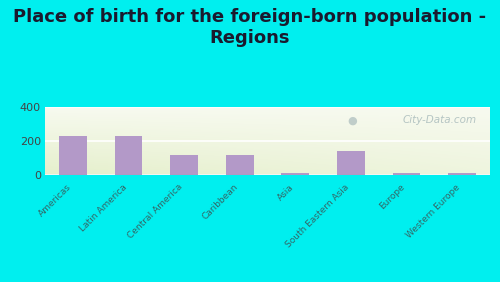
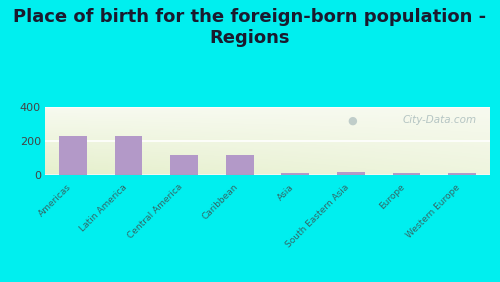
South Eastern Asia: 140 -> 10
